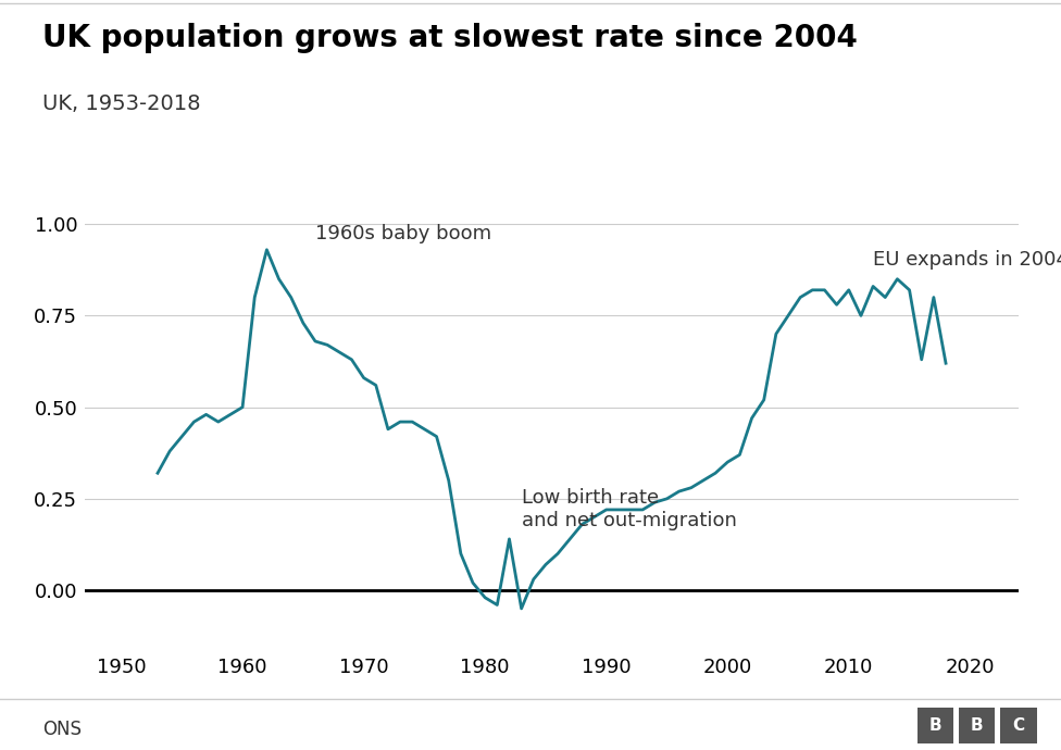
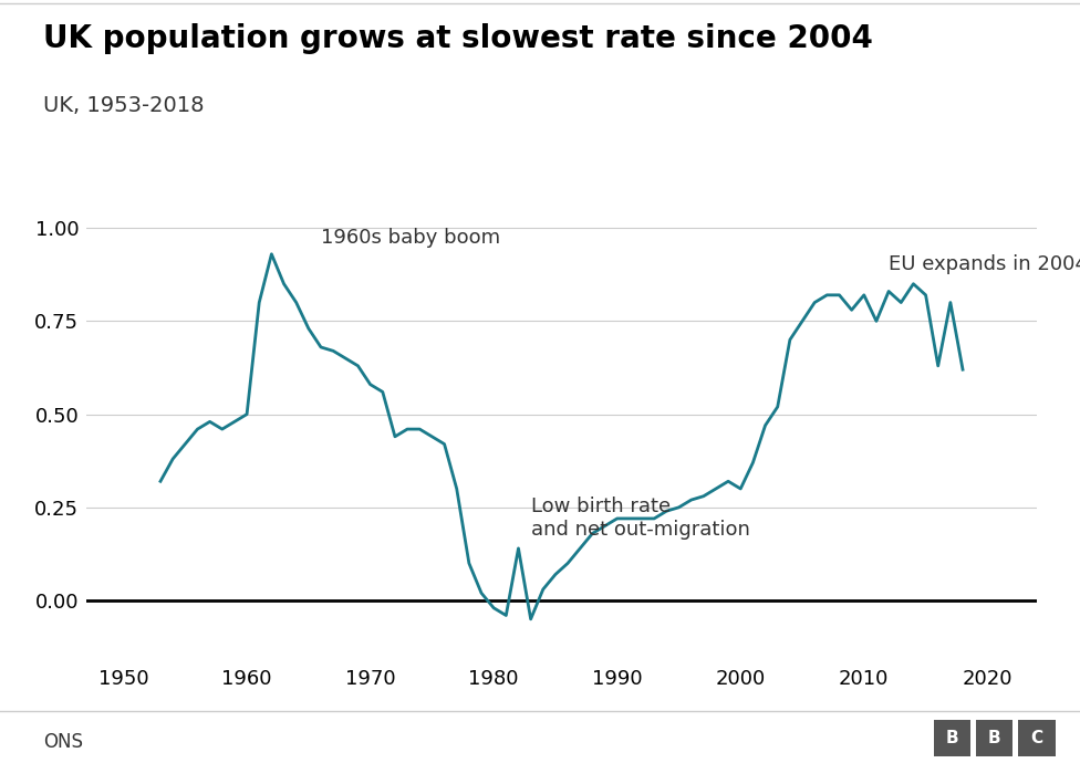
2000: 0.35 -> 0.30
